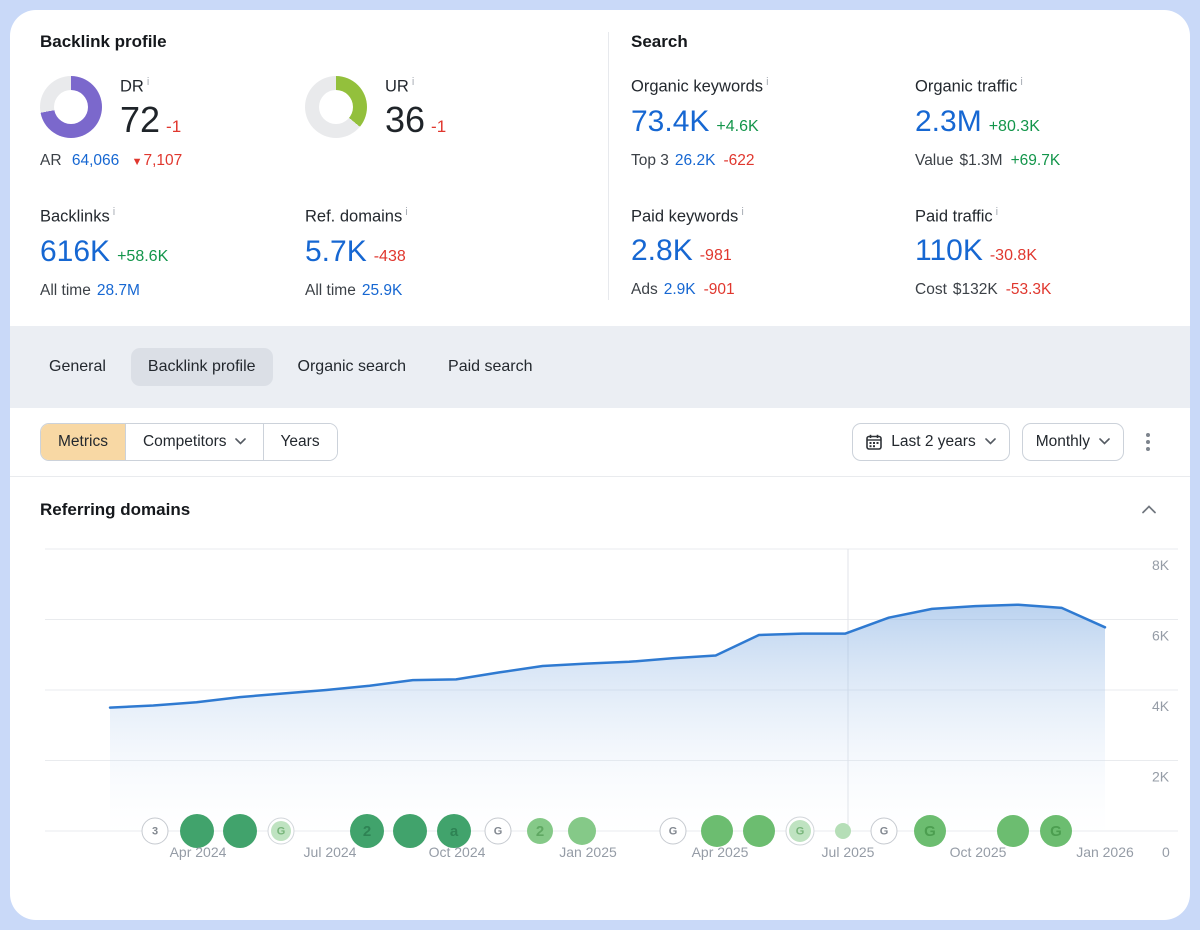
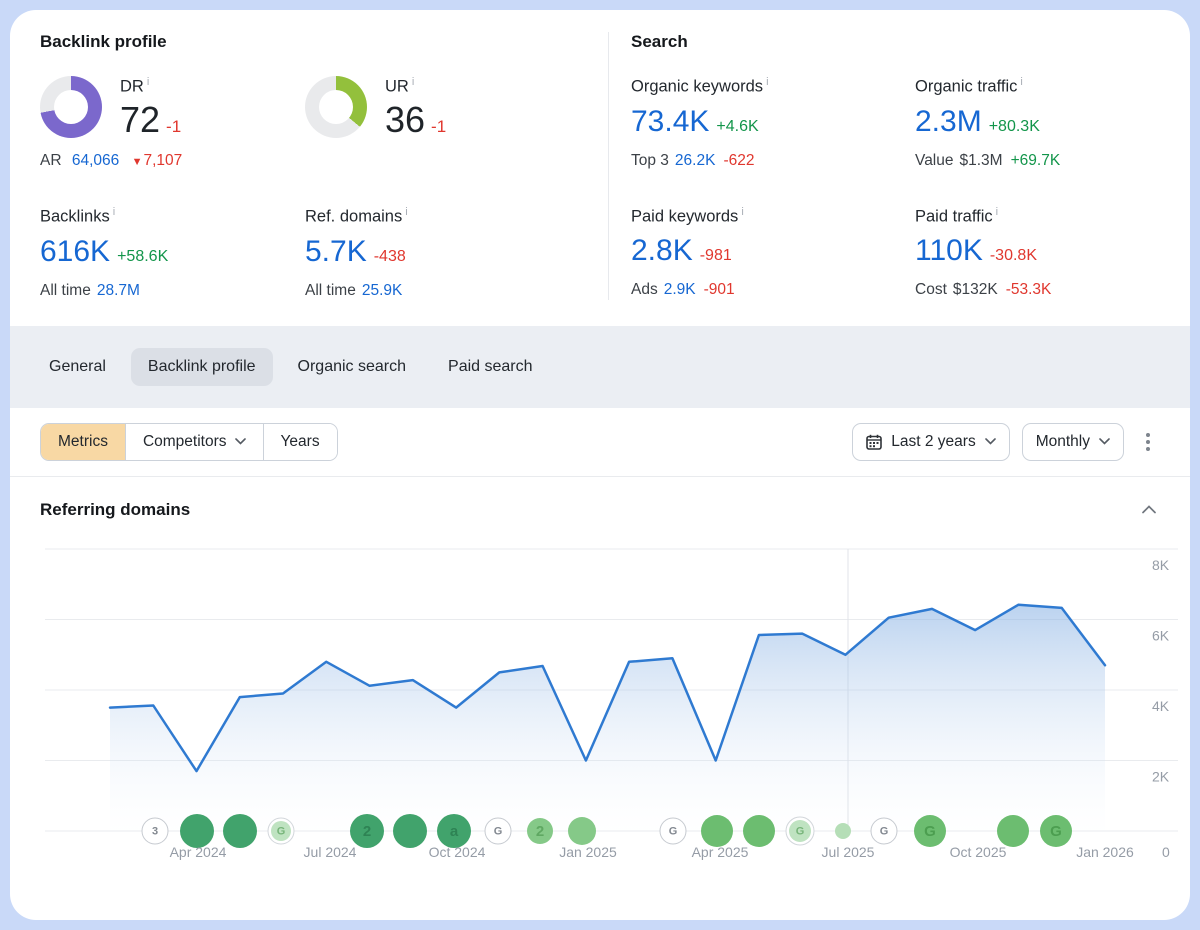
Apr 2024: 3.6K -> 1.7K
Jul 2024: 4.0K -> 4.8K
Oct 2024: 4.3K -> 3.5K
Jan 2025: 4.8K -> 2.0K
Apr 2025: 5.0K -> 2.0K
Jul 2025: 5.6K -> 5.0K
Oct 2025: 6.4K -> 5.7K
Jan 2026: 5.8K -> 4.7K
